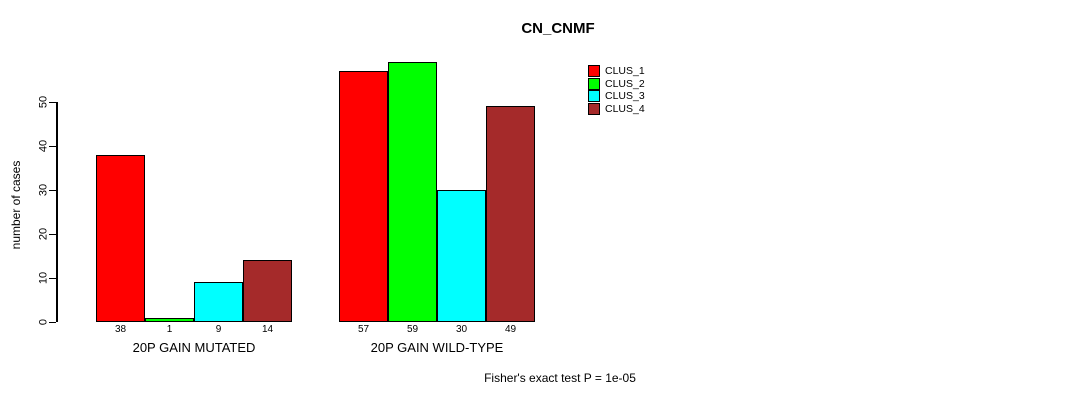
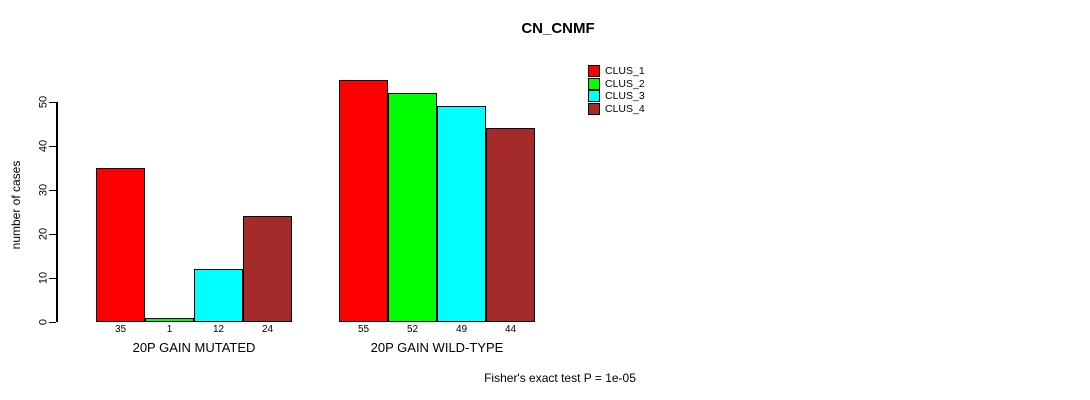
CLUS_1/20P GAIN MUTATED: 38 -> 35
CLUS_3/20P GAIN MUTATED: 9 -> 12
CLUS_4/20P GAIN MUTATED: 14 -> 24
CLUS_1/20P GAIN WILD-TYPE: 57 -> 55
CLUS_2/20P GAIN WILD-TYPE: 59 -> 52
CLUS_3/20P GAIN WILD-TYPE: 30 -> 49
CLUS_4/20P GAIN WILD-TYPE: 49 -> 44
